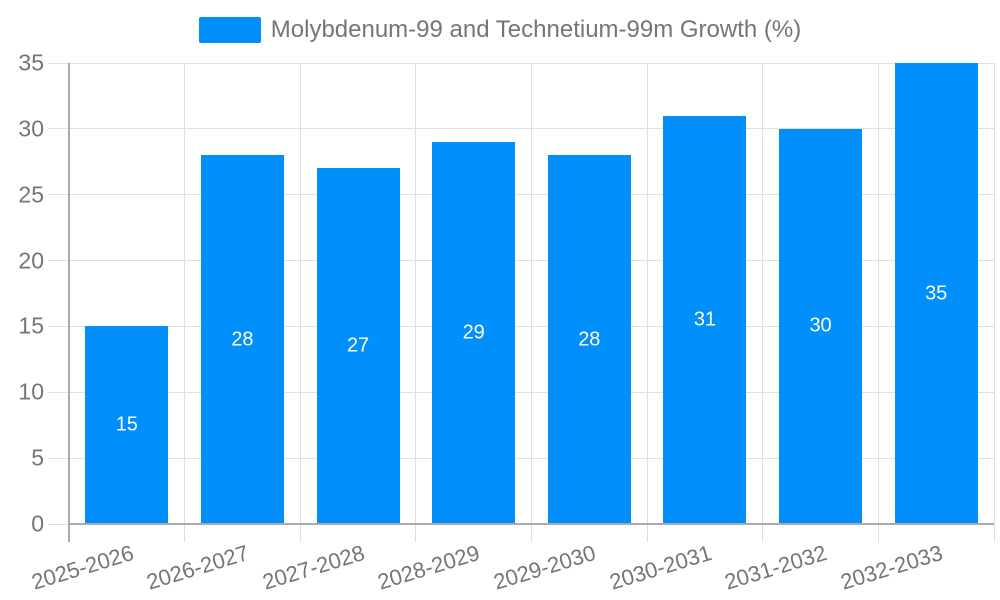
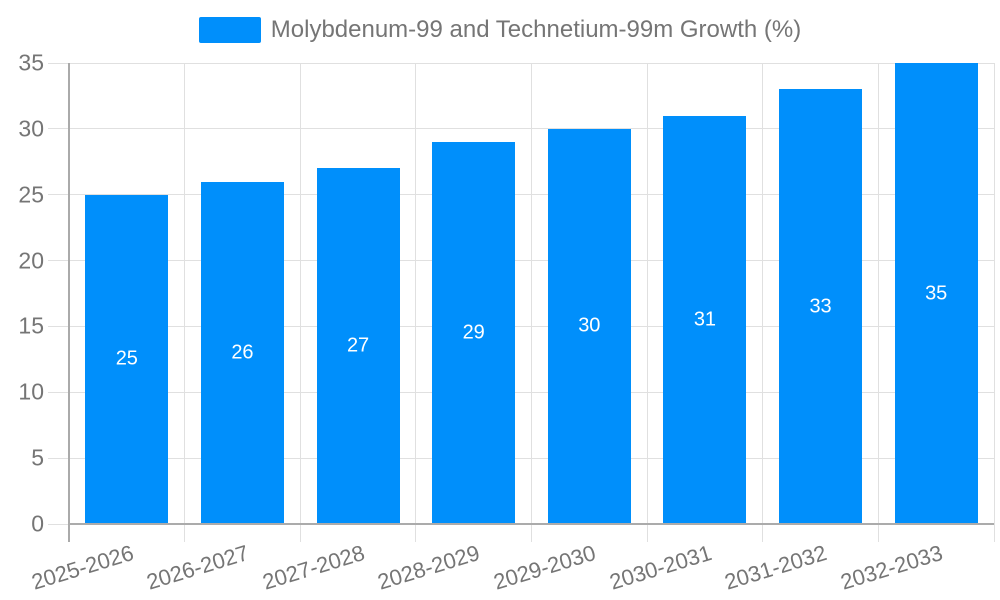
2025-2026: 15 -> 25
2026-2027: 28 -> 26
2029-2030: 28 -> 30
2031-2032: 30 -> 33
